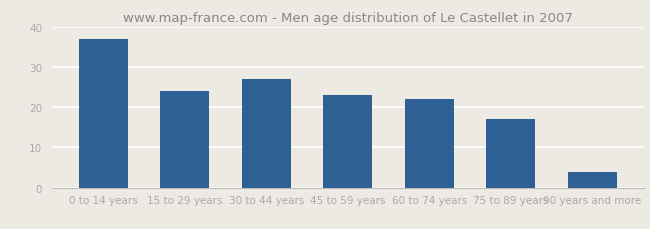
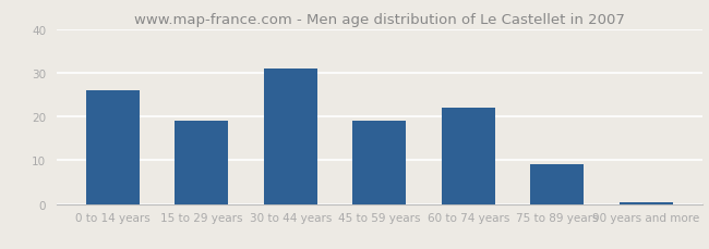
0 to 14 years: 37.0 -> 26.0
15 to 29 years: 24.0 -> 19.0
30 to 44 years: 27.0 -> 31.0
45 to 59 years: 23.0 -> 19.0
75 to 89 years: 17.0 -> 9.0
90 years and more: 4.0 -> 0.5
